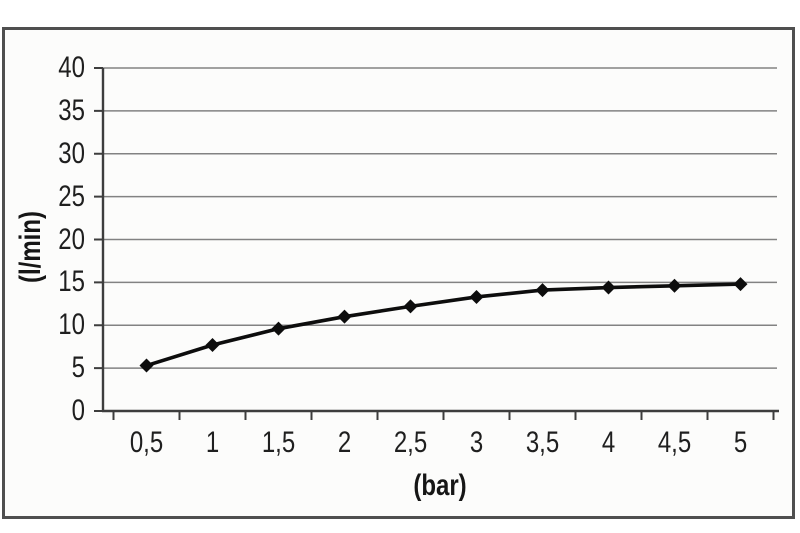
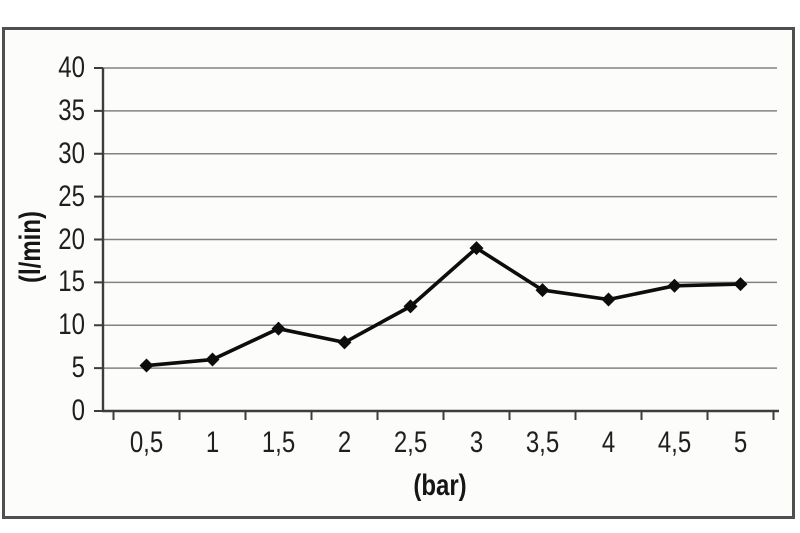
1: 8 -> 6
2: 11 -> 8
3: 13 -> 19
4: 14 -> 13
